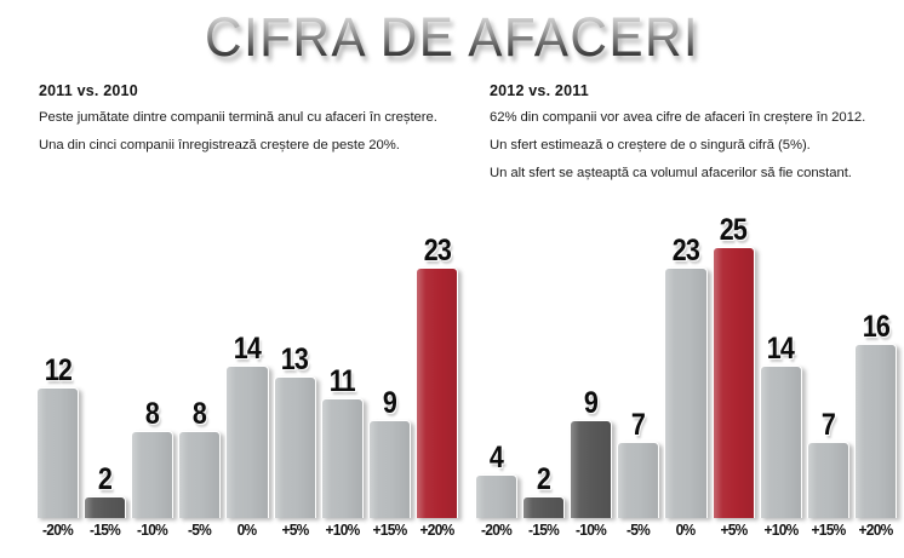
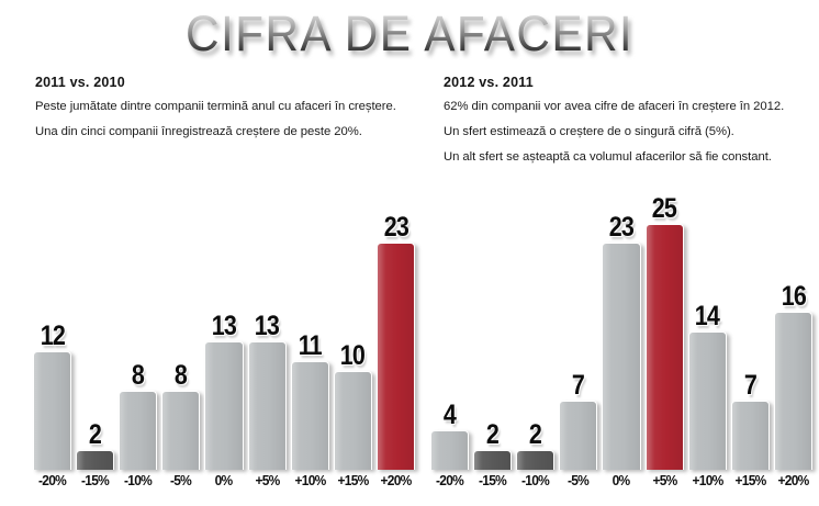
2011 vs. 2010/0%: 14 -> 13
2011 vs. 2010/+15%: 9 -> 10
2012 vs. 2011/-10%: 9 -> 2
